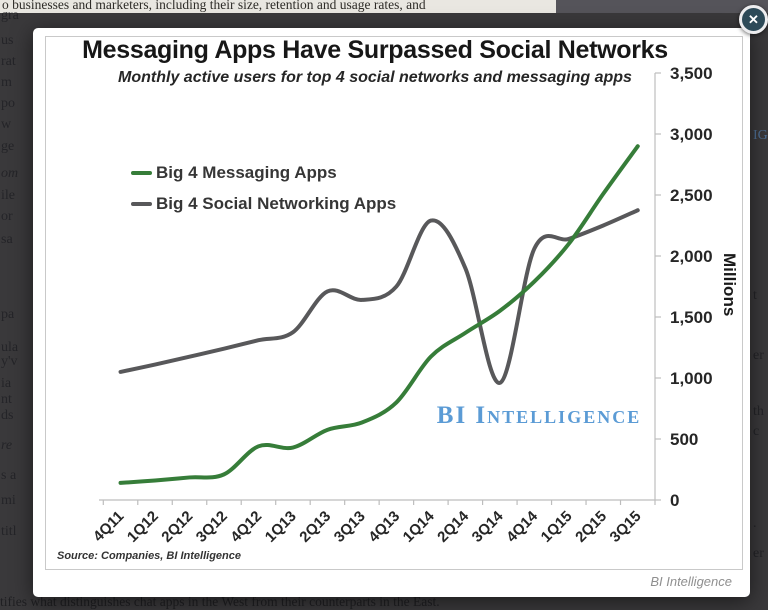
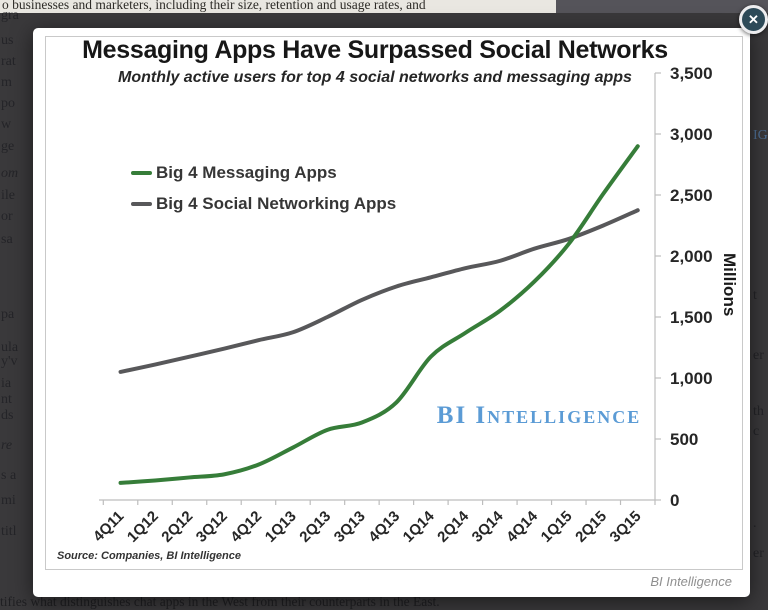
Big 4 Messaging Apps/4Q12: 440 -> 290
Big 4 Social Networking Apps/2Q13: 1710 -> 1500
Big 4 Social Networking Apps/1Q14: 2290 -> 1820
Big 4 Social Networking Apps/3Q14: 960 -> 1960
